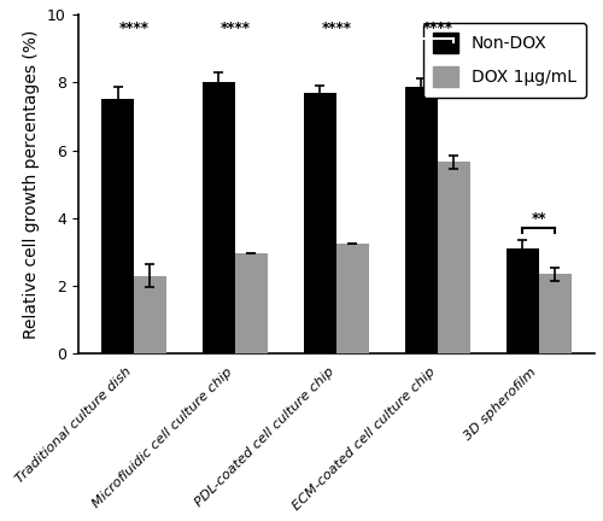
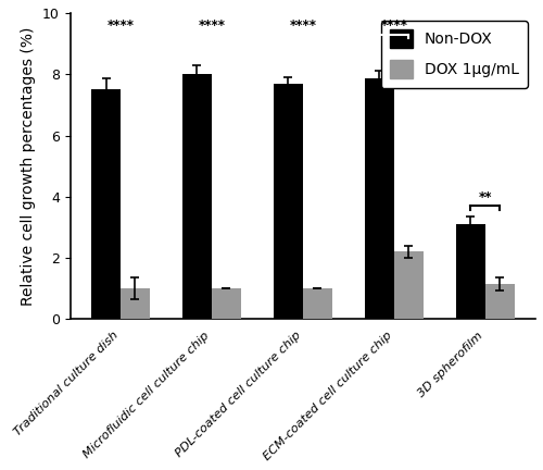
DOX 1μg/mL/Traditional culture dish: 2.30 -> 1.00
DOX 1μg/mL/Microfluidic cell culture chip: 2.95 -> 1.00
DOX 1μg/mL/PDL-coated cell culture chip: 3.25 -> 1.00
DOX 1μg/mL/ECM-coated cell culture chip: 5.65 -> 2.20
DOX 1μg/mL/3D spherofilm: 2.35 -> 1.15
